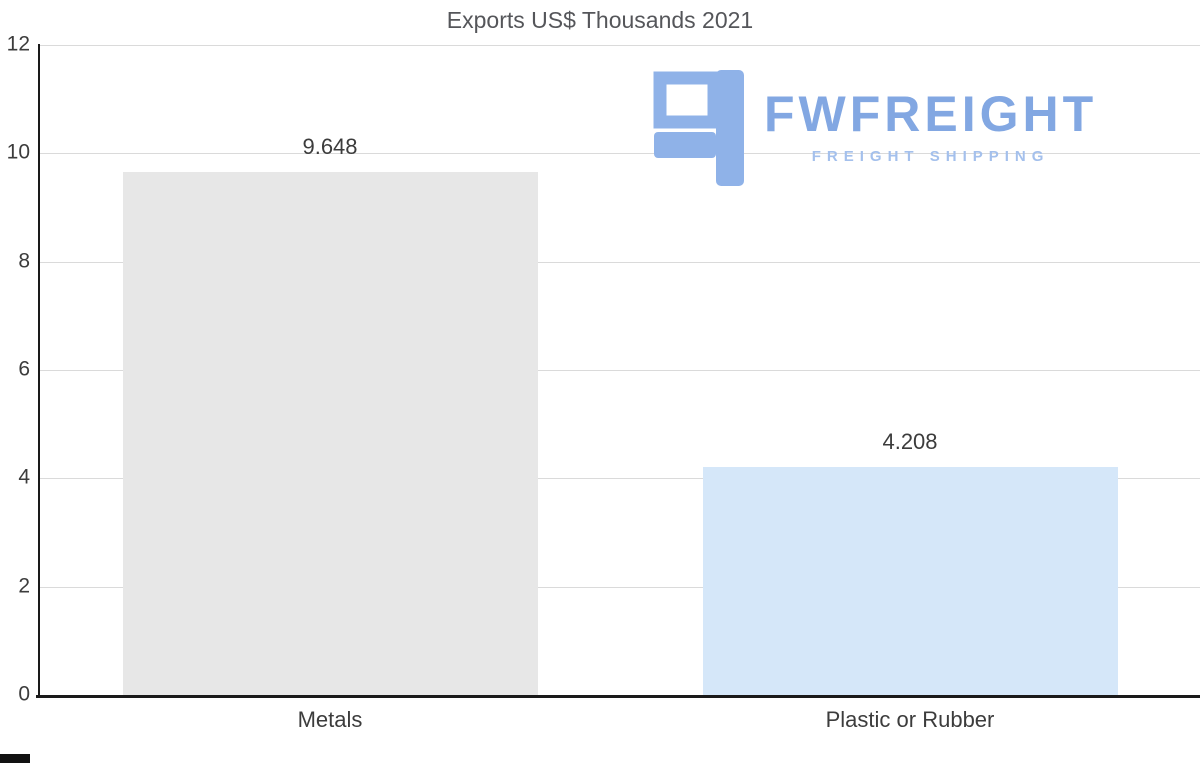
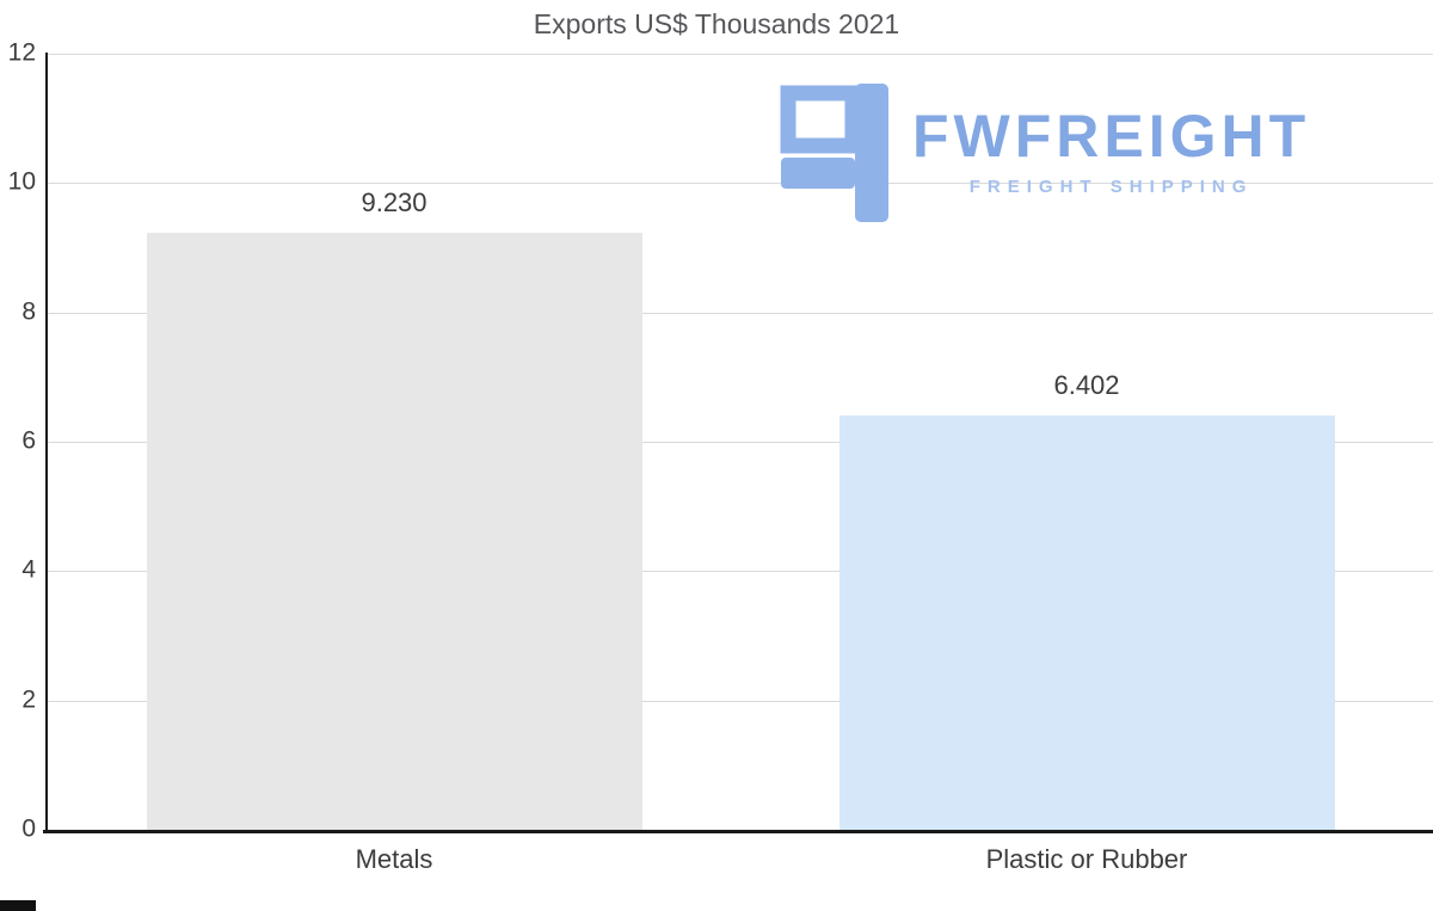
Metals: 9.648 -> 9.230
Plastic or Rubber: 4.208 -> 6.402
